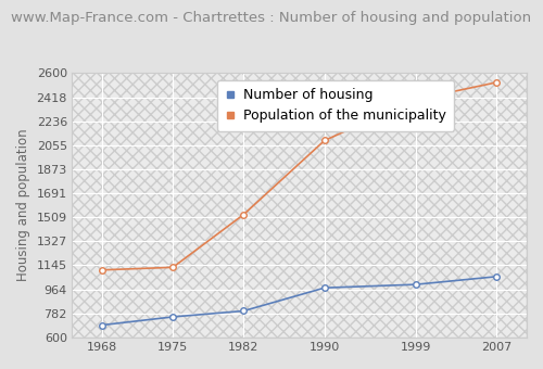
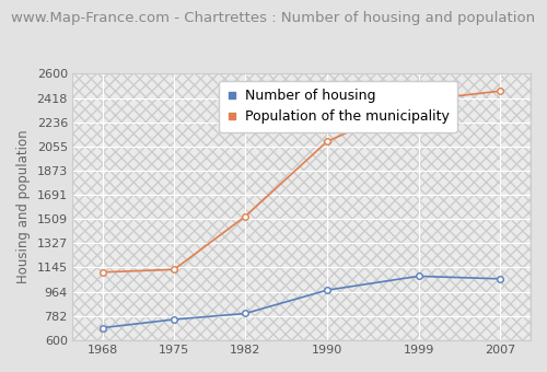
Number of housing/1999: 1000 -> 1080
Population of the municipality/2007: 2530 -> 2470
